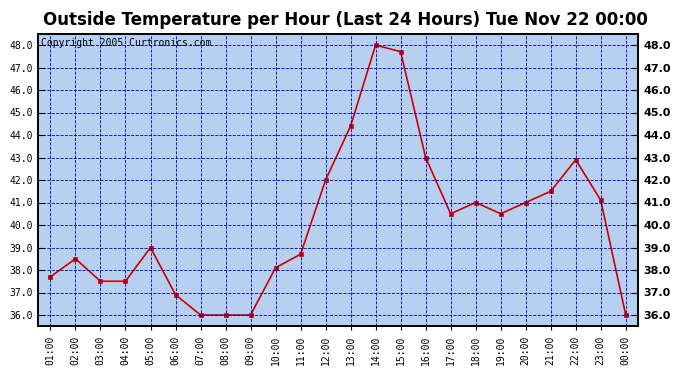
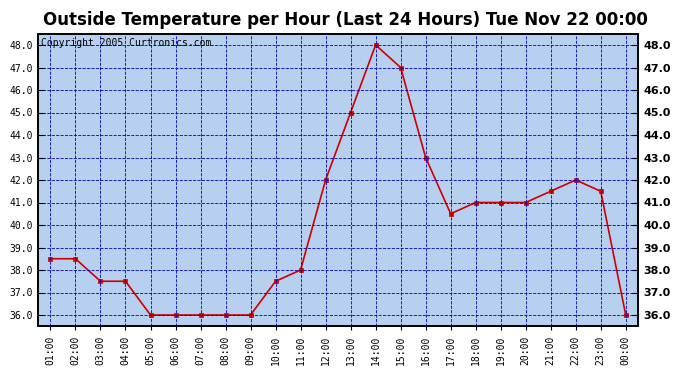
01:00: 37.7 -> 38.5
05:00: 39.0 -> 36.0
06:00: 36.9 -> 36.0
10:00: 38.1 -> 37.5
11:00: 38.7 -> 38.0
13:00: 44.4 -> 45.0
15:00: 47.7 -> 47.0
19:00: 40.5 -> 41.0
22:00: 42.9 -> 42.0
23:00: 41.1 -> 41.5
